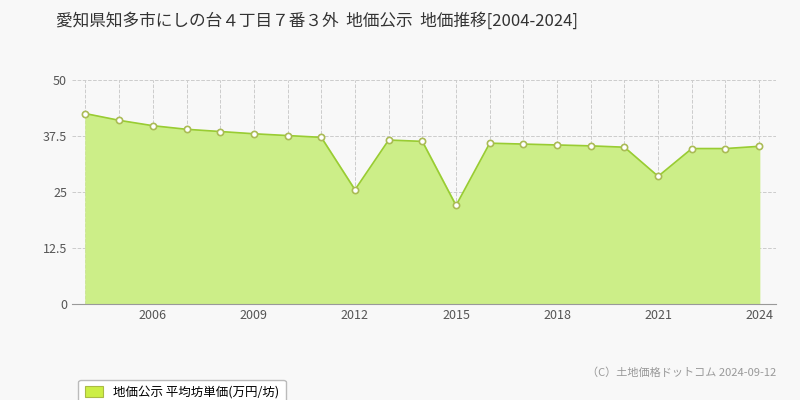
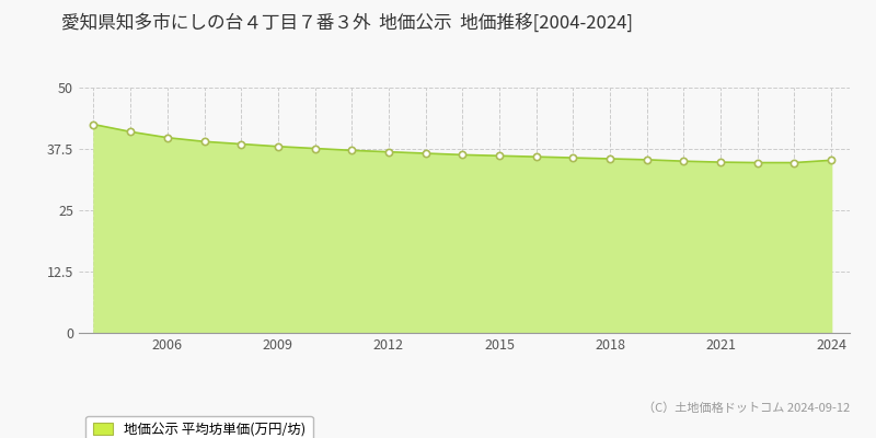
2012: 25.5 -> 36.9
2015: 22.0 -> 36.1
2021: 28.5 -> 34.8
